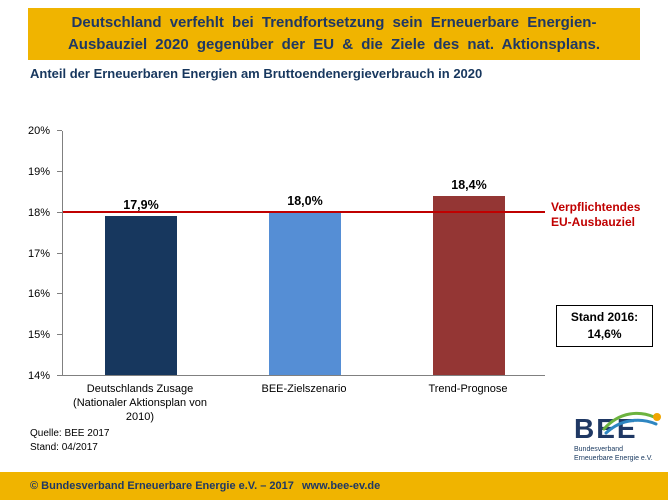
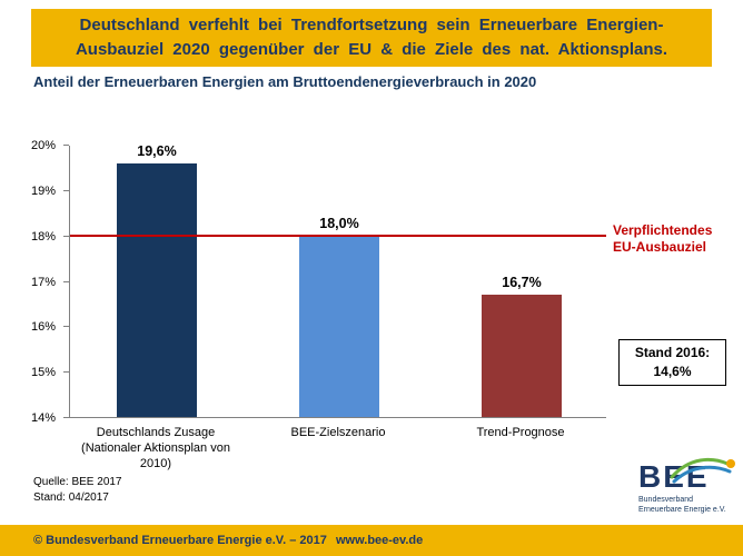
Deutschlands Zusage (Nationaler Aktionsplan von 2010): 17,9% -> 19,6%
Trend-Prognose: 18,4% -> 16,7%
